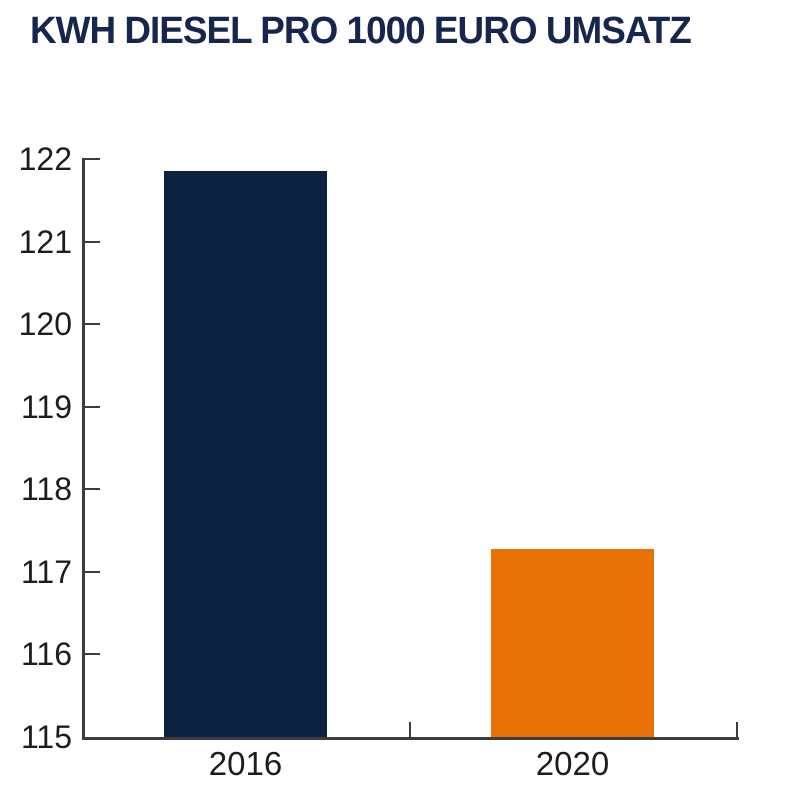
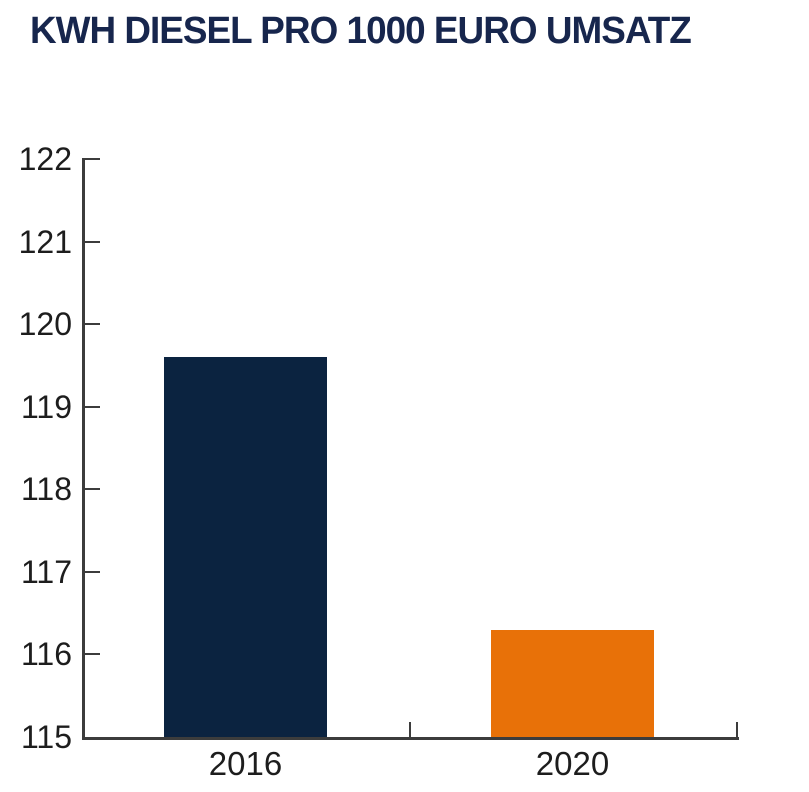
2016: 121.8 -> 119.6
2020: 117.3 -> 116.3
